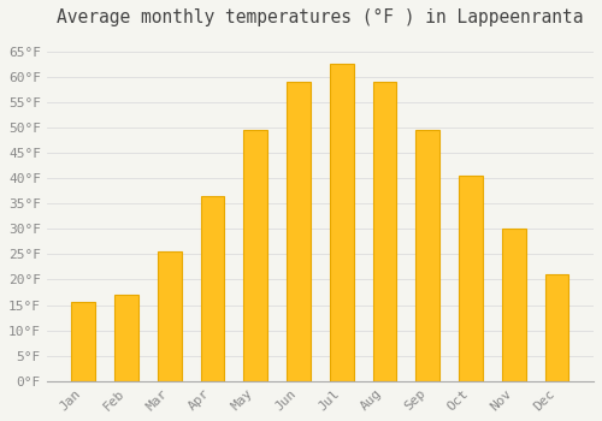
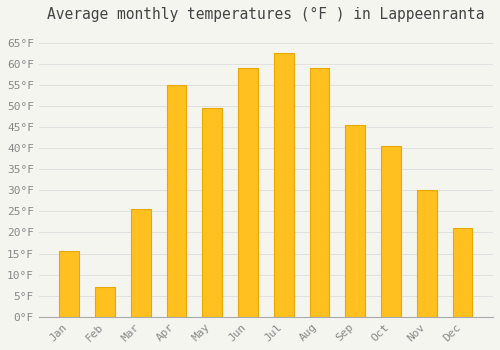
Feb: 17.0°F -> 7.0°F
Apr: 36.5°F -> 55.0°F
Sep: 49.5°F -> 45.5°F
